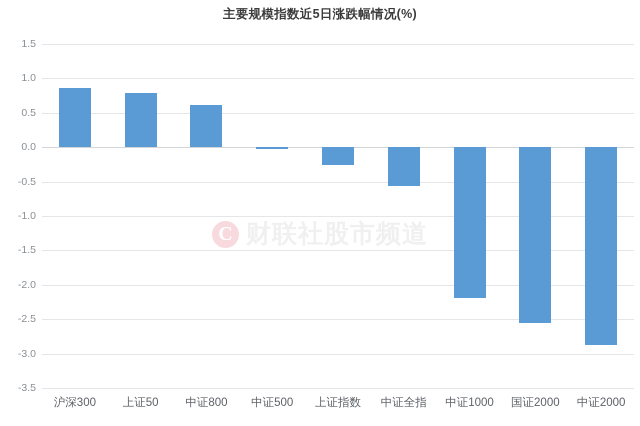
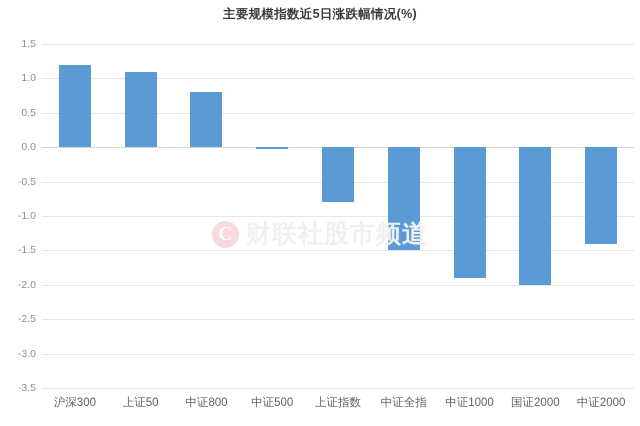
沪深300: 0.9 -> 1.2
上证50: 0.8 -> 1.1
中证800: 0.6 -> 0.8
上证指数: -0.3 -> -0.8
中证全指: -0.6 -> -1.5
中证1000: -2.2 -> -1.9
国证2000: -2.5 -> -2.0
中证2000: -2.9 -> -1.4
